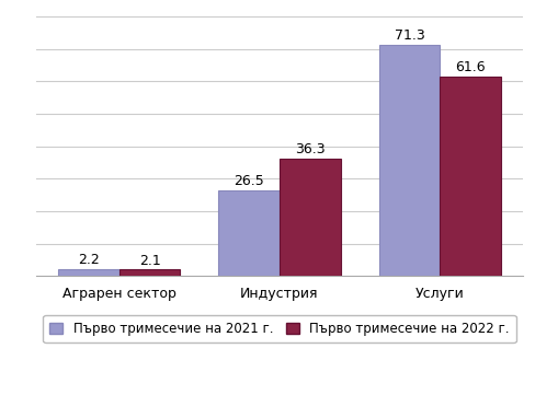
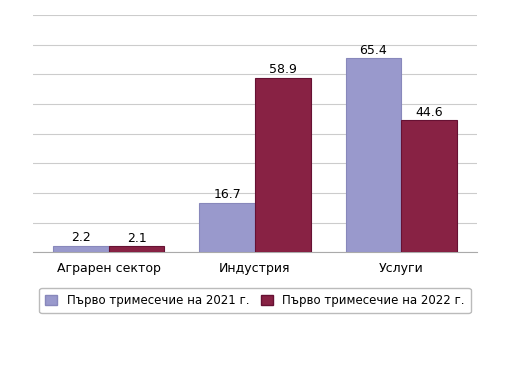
Първо тримесечие на 2021 г./Индустрия: 26.5 -> 16.7
Първо тримесечие на 2022 г./Индустрия: 36.3 -> 58.9
Първо тримесечие на 2021 г./Услуги: 71.3 -> 65.4
Първо тримесечие на 2022 г./Услуги: 61.6 -> 44.6
